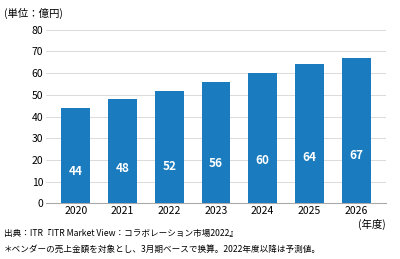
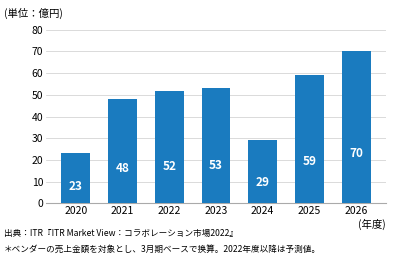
2020: 44 -> 23
2023: 56 -> 53
2024: 60 -> 29
2025: 64 -> 59
2026: 67 -> 70
